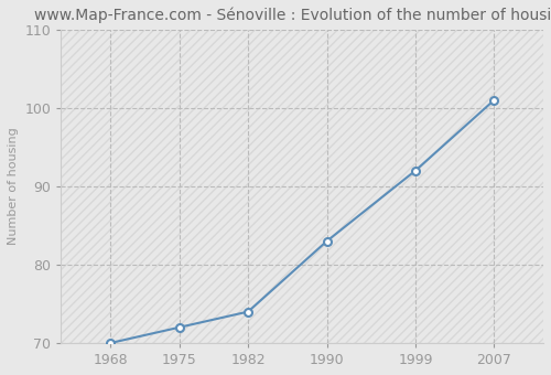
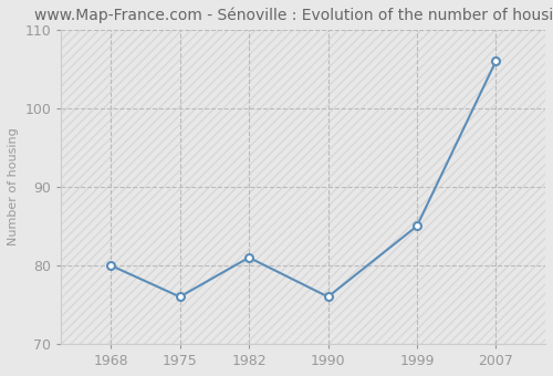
1968: 70 -> 80
1975: 72 -> 76
1982: 74 -> 81
1990: 83 -> 76
1999: 92 -> 85
2007: 101 -> 106
